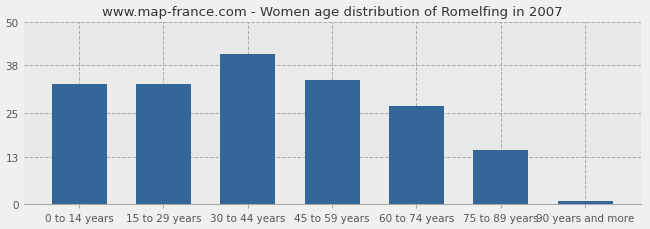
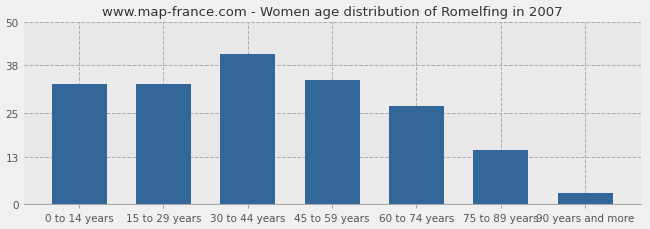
90 years and more: 1 -> 3
